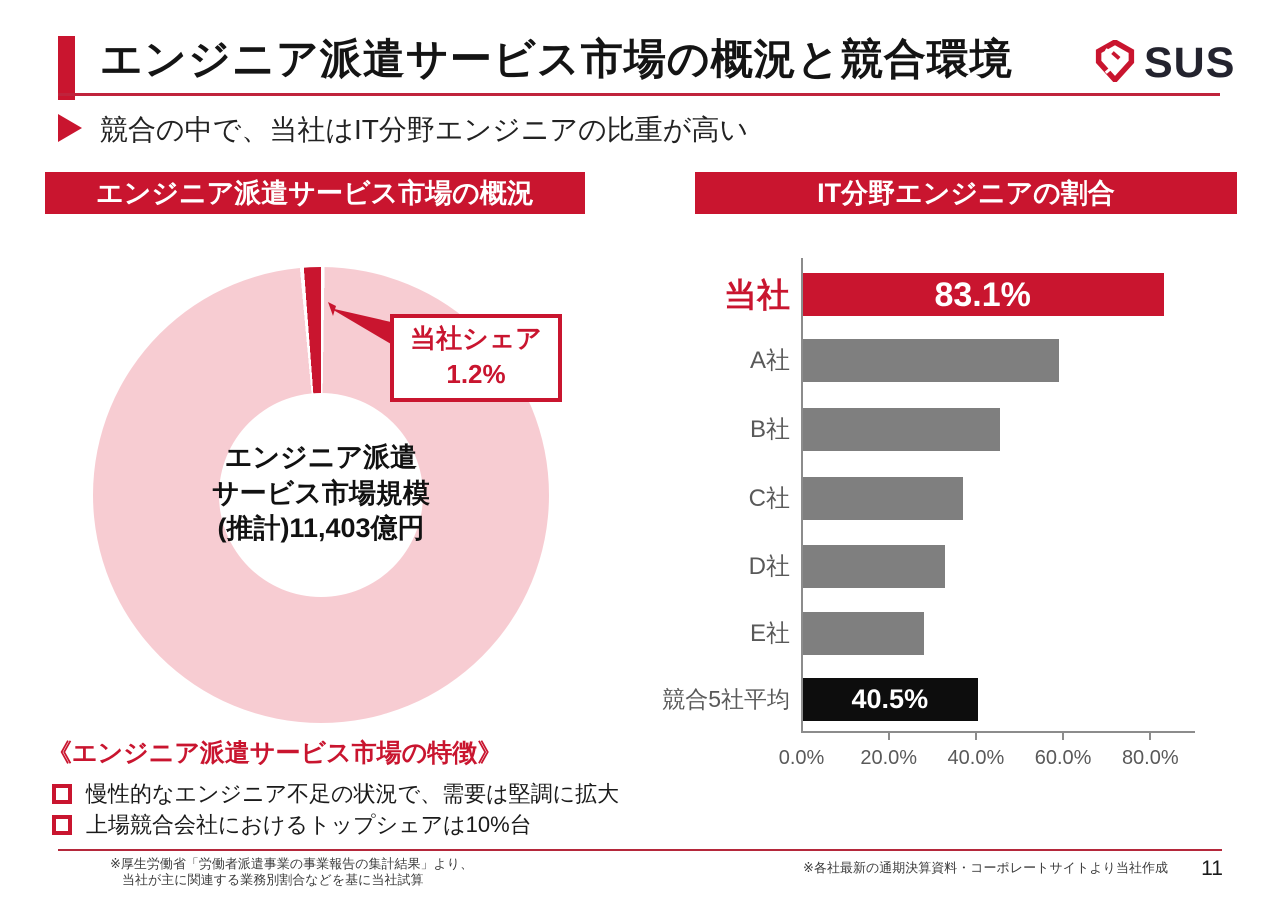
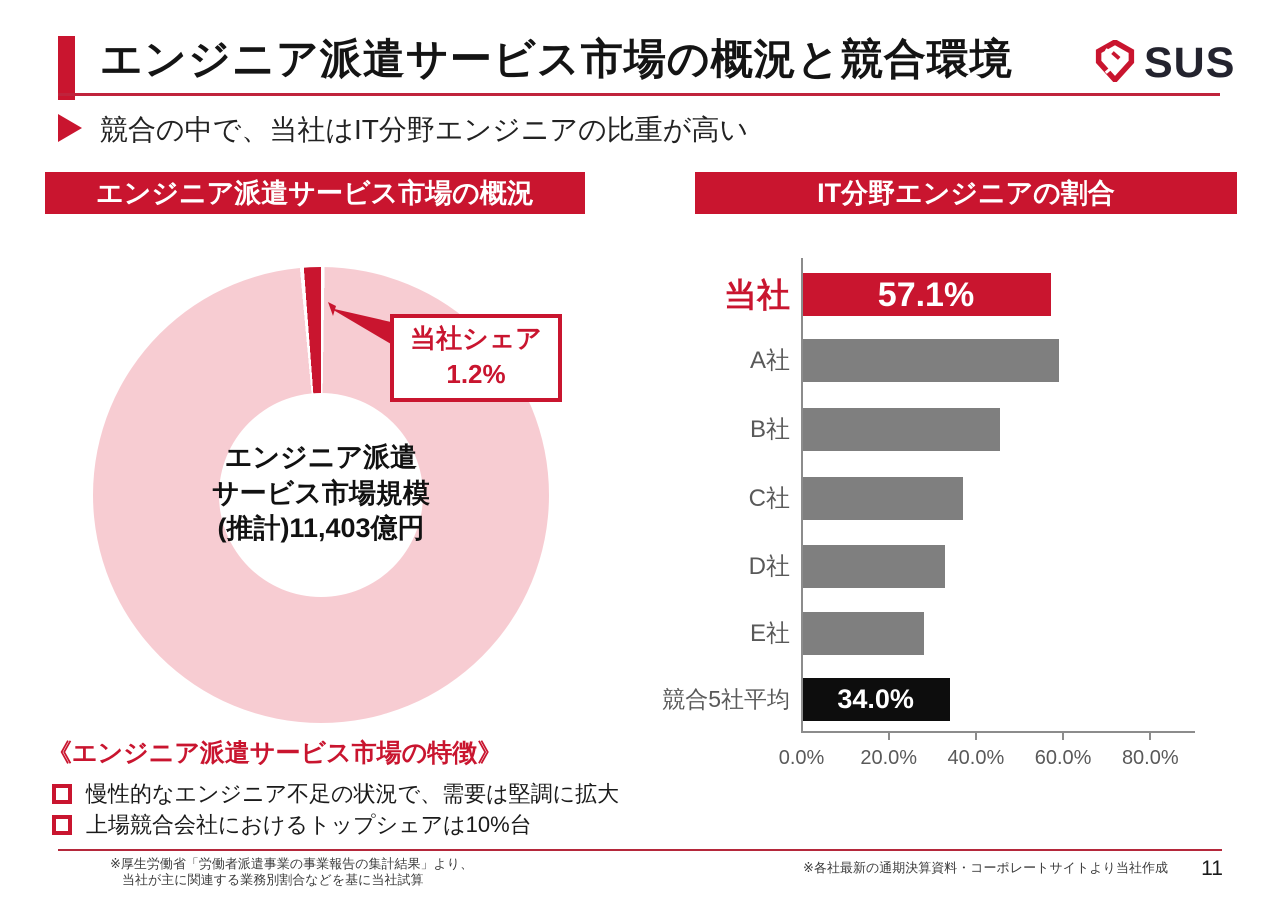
IT分野エンジニアの割合/当社: 83.1% -> 57.1%
IT分野エンジニアの割合/競合5社平均: 40.5% -> 34.0%
